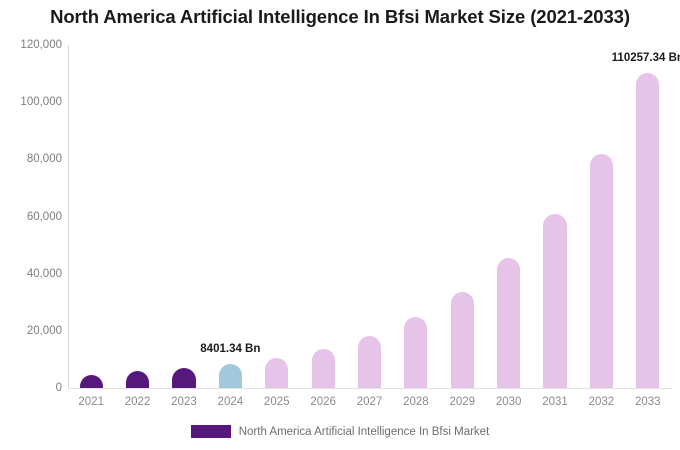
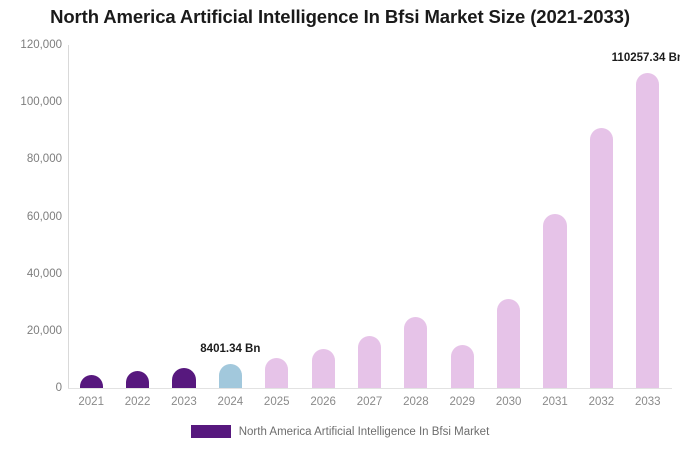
2029: 34000 -> 15000
2030: 45000 -> 31000
2032: 82000 -> 91000
